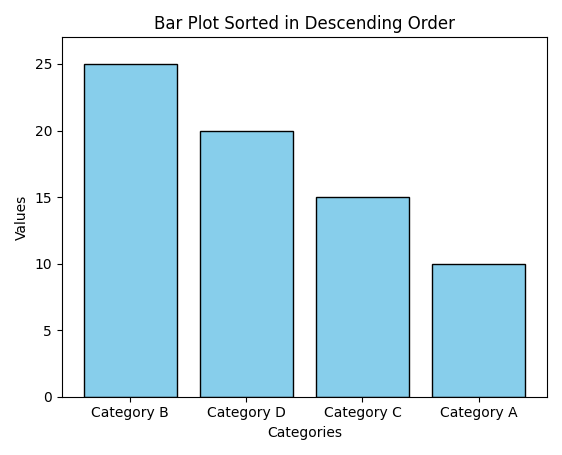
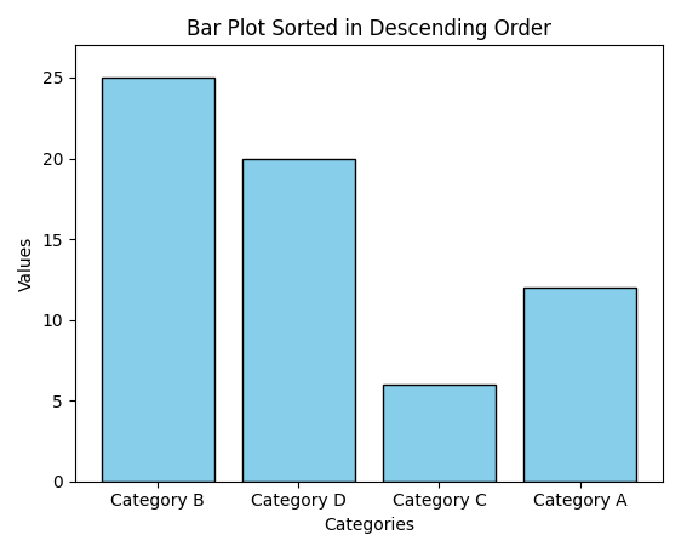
Category C: 15 -> 6
Category A: 10 -> 12
